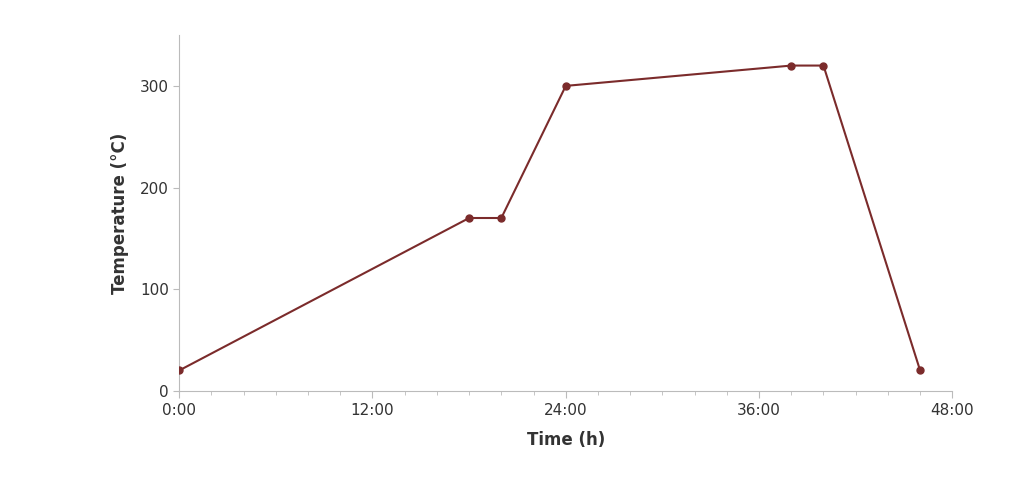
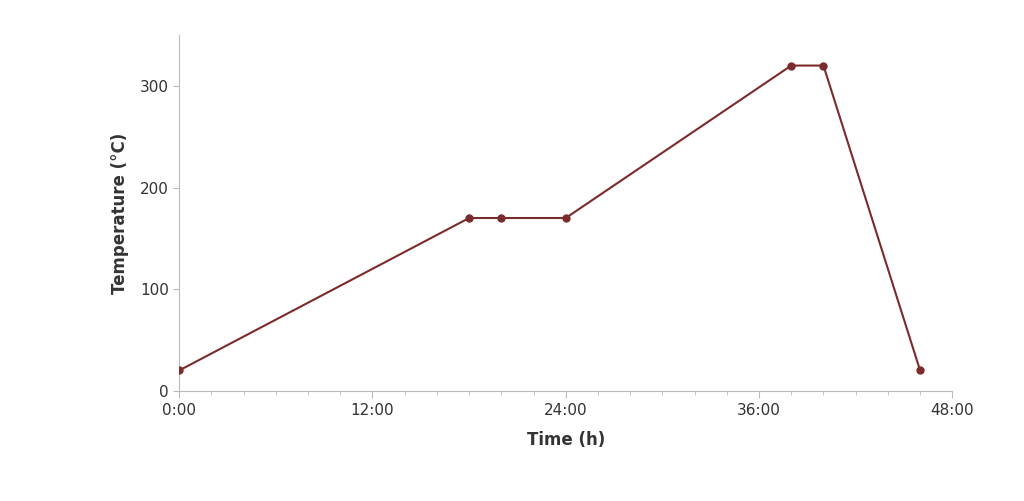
24:00: 300 -> 170
